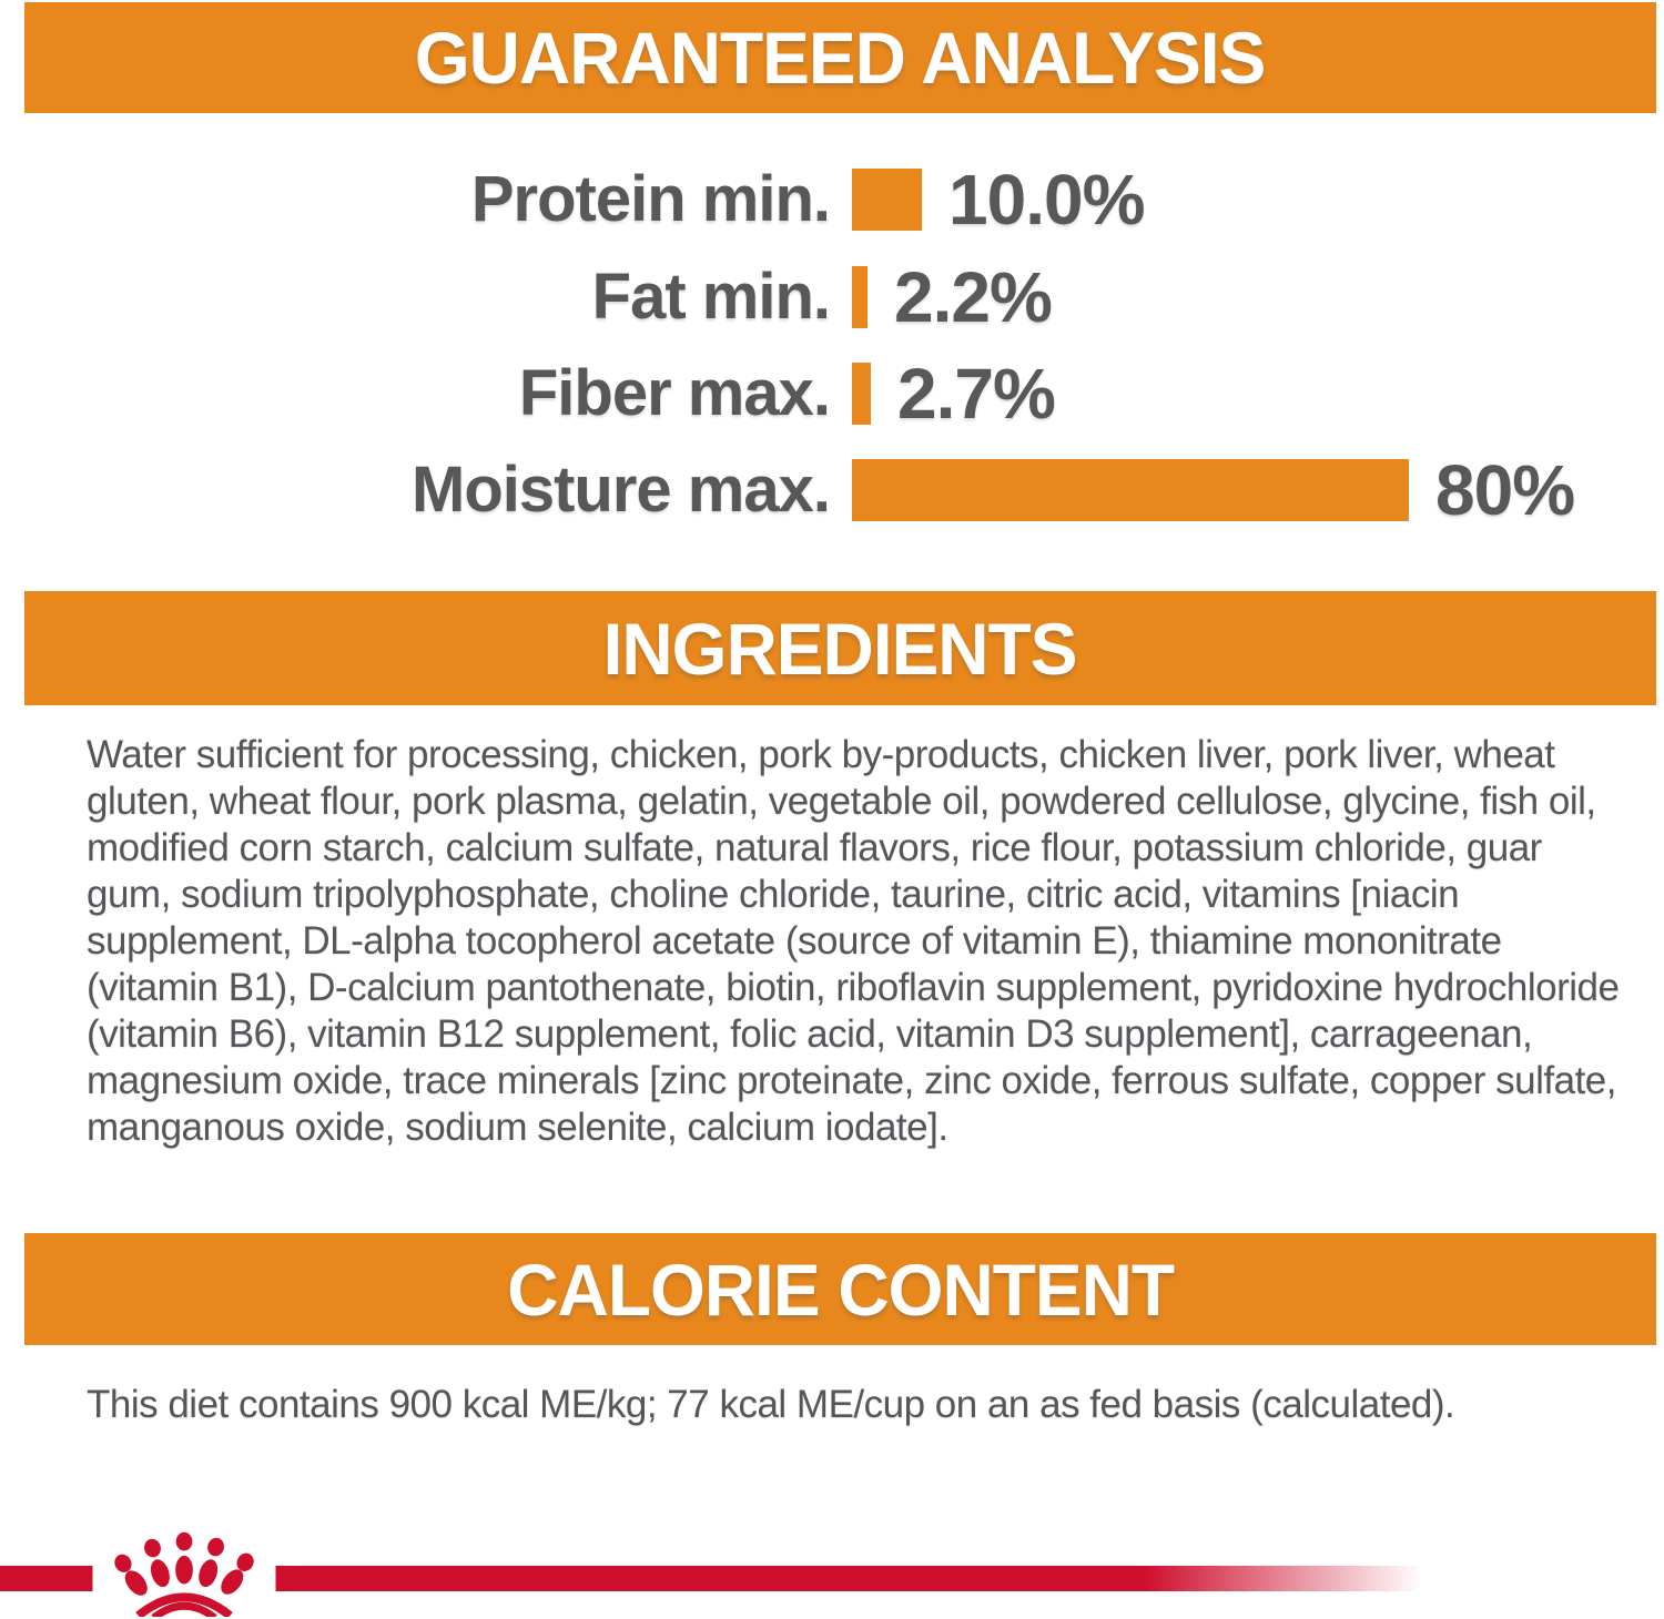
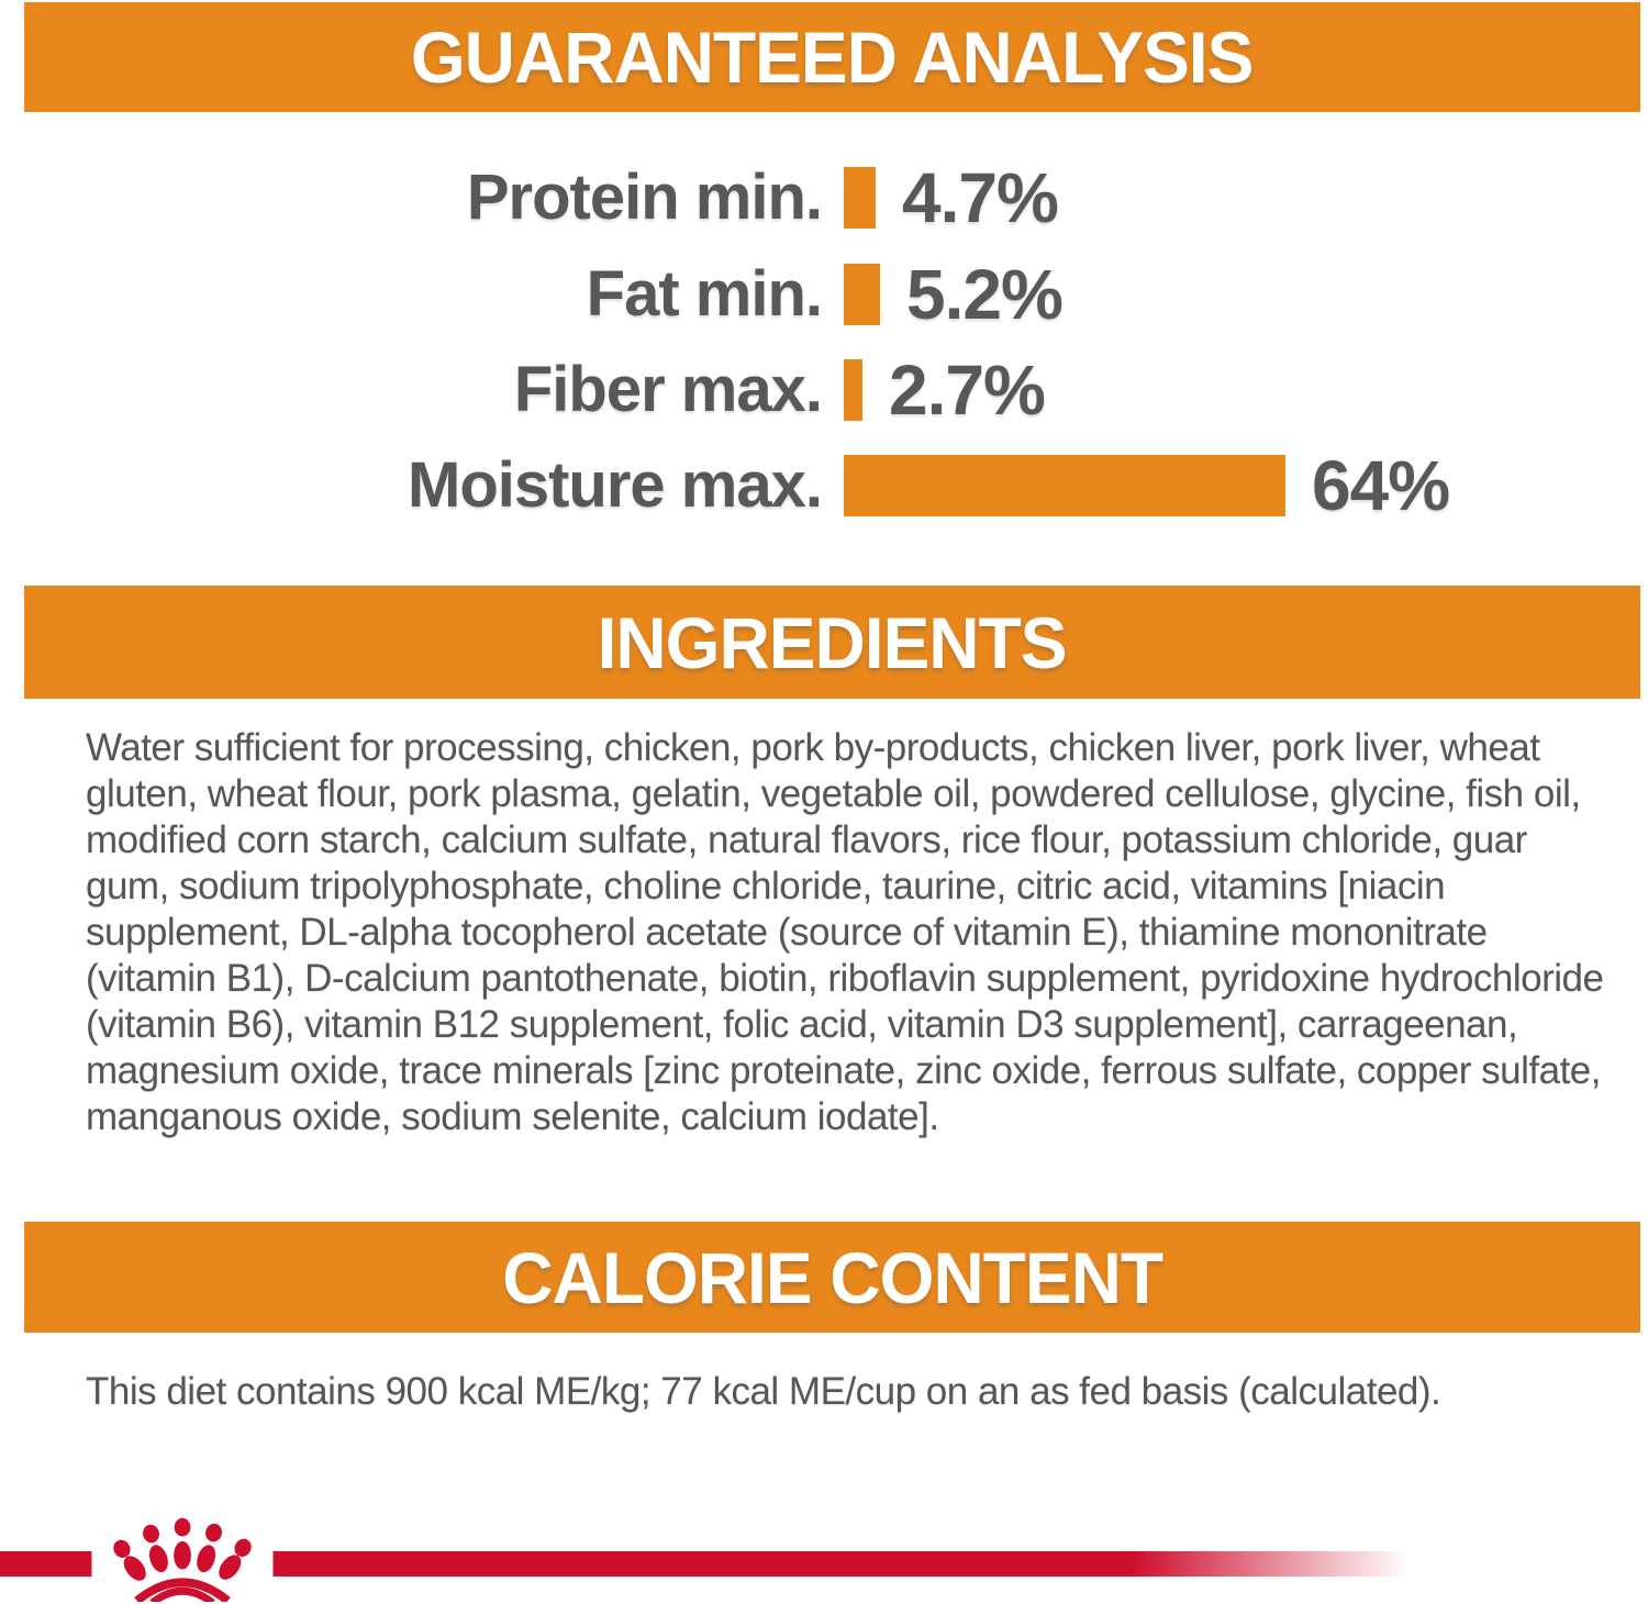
Protein min.: 10.0% -> 4.7%
Fat min.: 2.2% -> 5.2%
Moisture max.: 80% -> 64%
